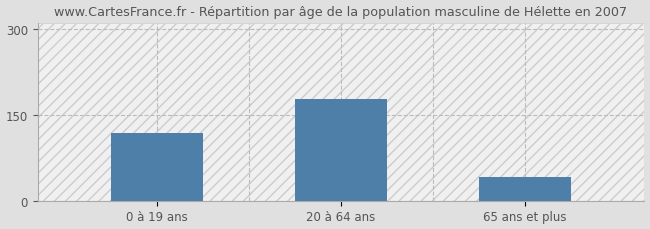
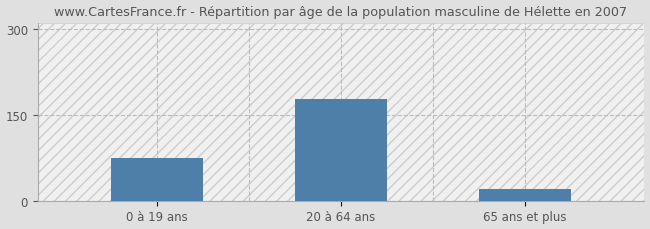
0 à 19 ans: 118 -> 75
65 ans et plus: 42 -> 20
